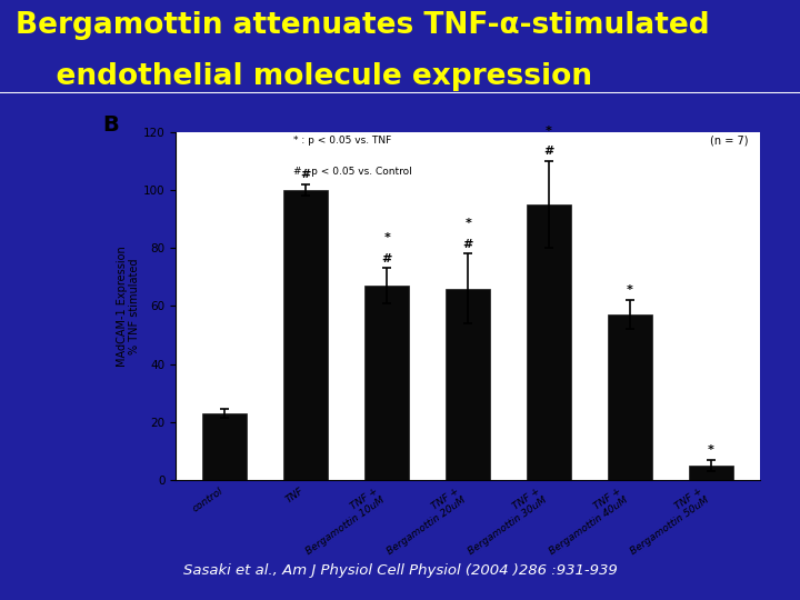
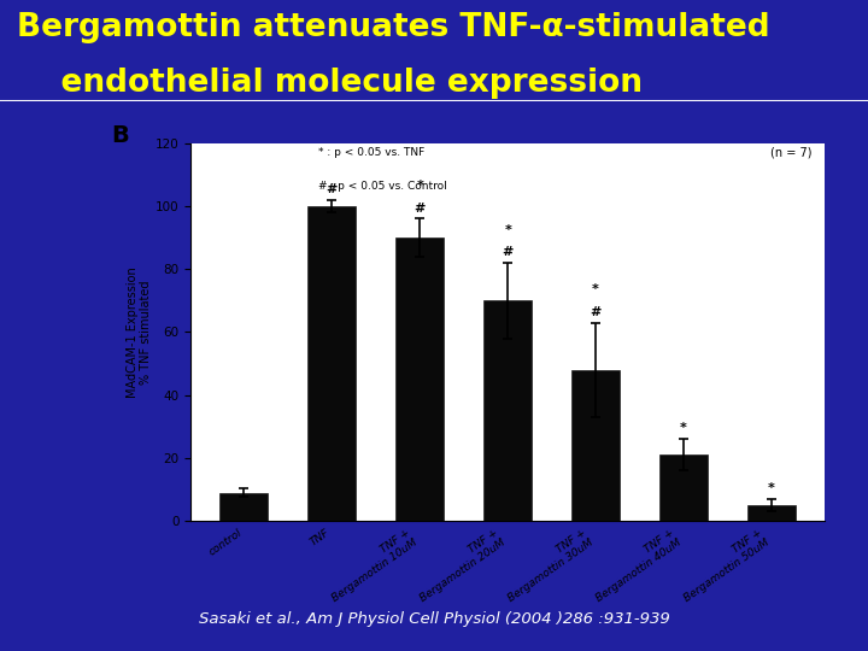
control: 23 -> 9
TNF + Bergamottin 10uM: 67 -> 90
TNF + Bergamottin 20uM: 66 -> 70
TNF + Bergamottin 30uM: 95 -> 48
TNF + Bergamottin 40uM: 57 -> 21
